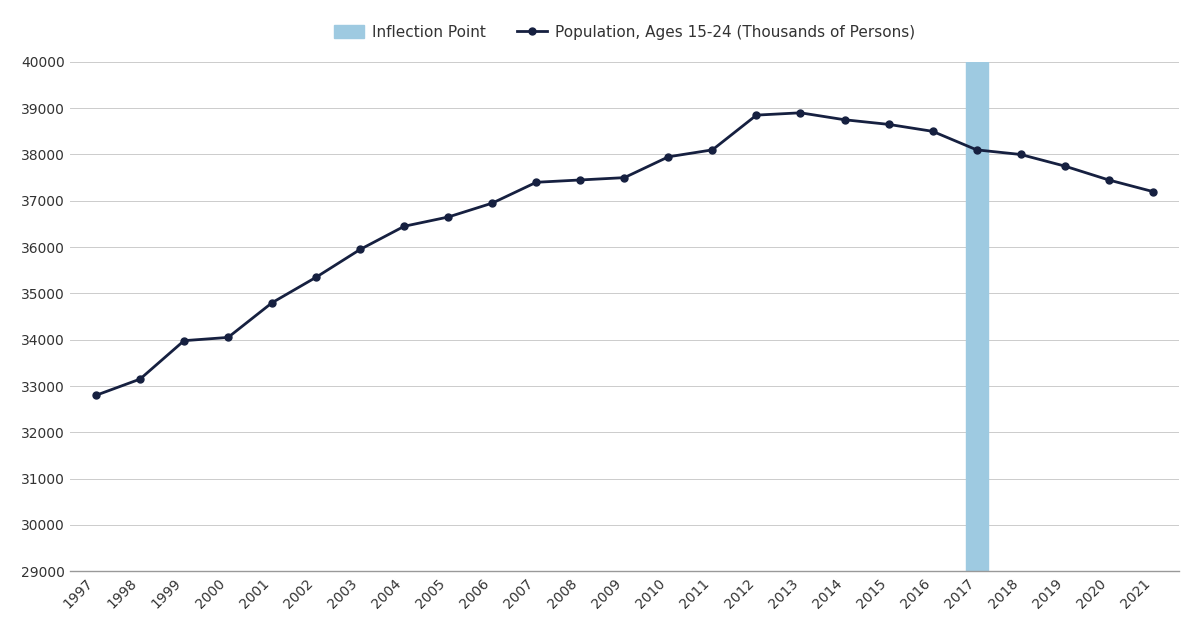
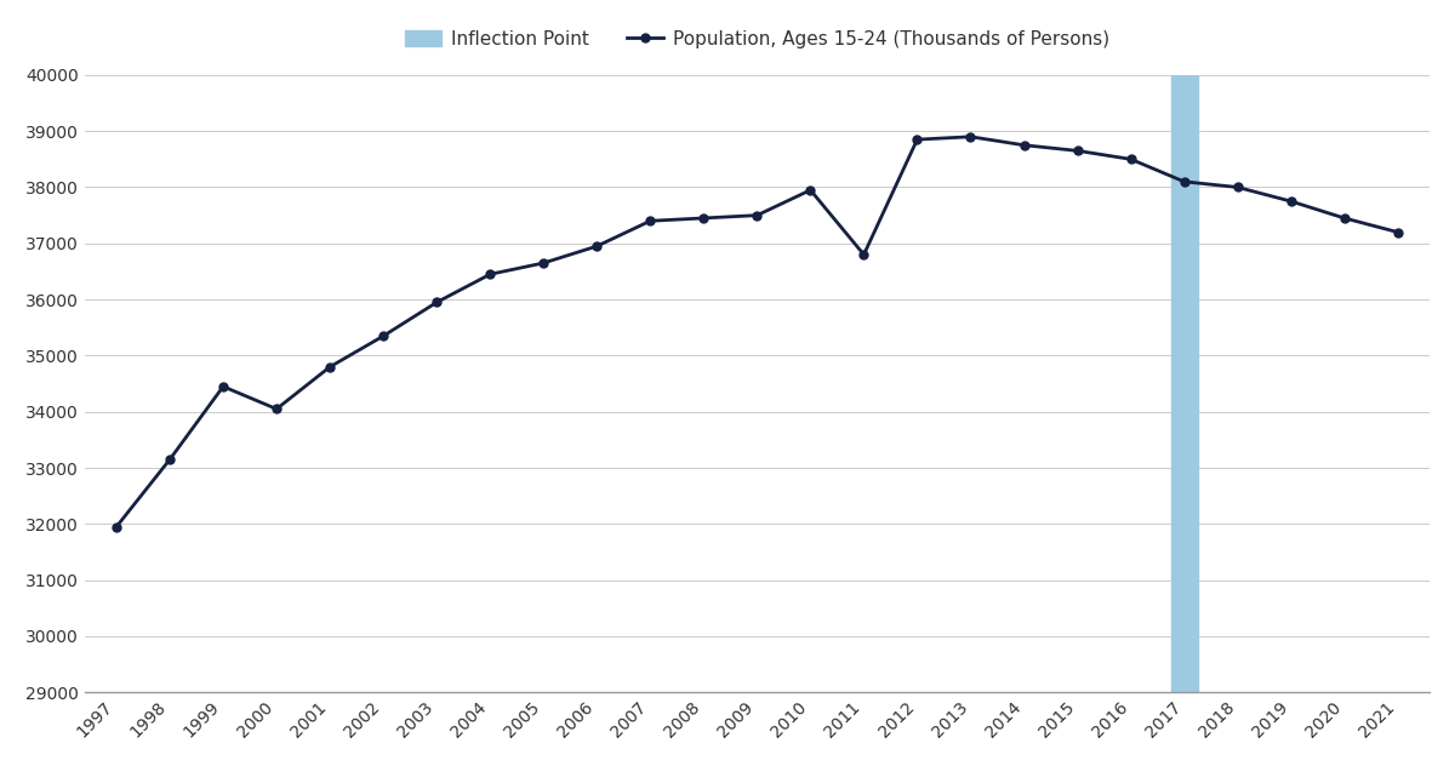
1997: 32800 -> 31950
1999: 33980 -> 34450
2011: 38100 -> 36800
